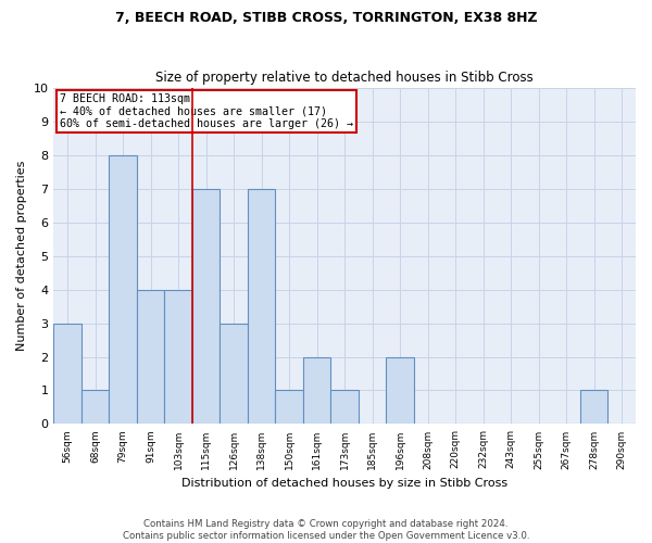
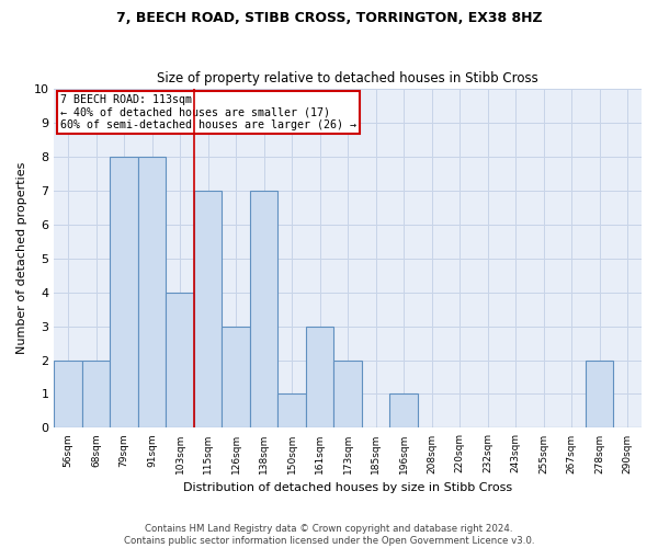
56sqm: 3 -> 2
68sqm: 1 -> 2
91sqm: 4 -> 8
161sqm: 2 -> 3
173sqm: 1 -> 2
196sqm: 2 -> 1
278sqm: 1 -> 2
